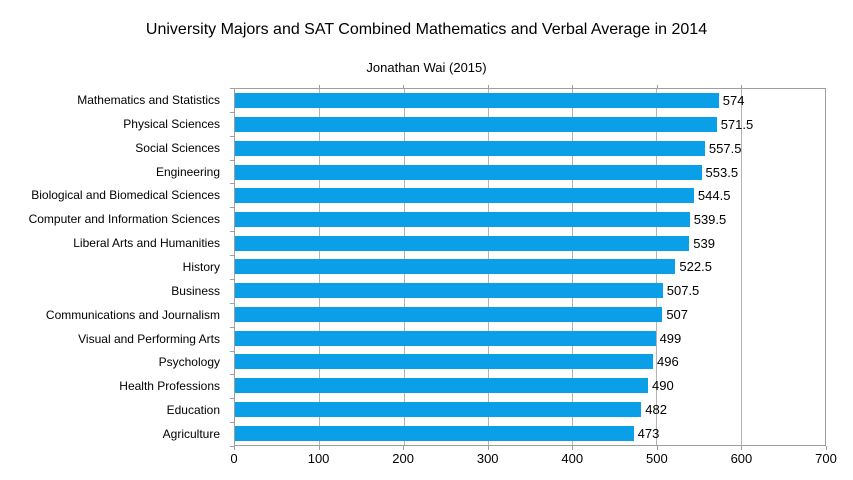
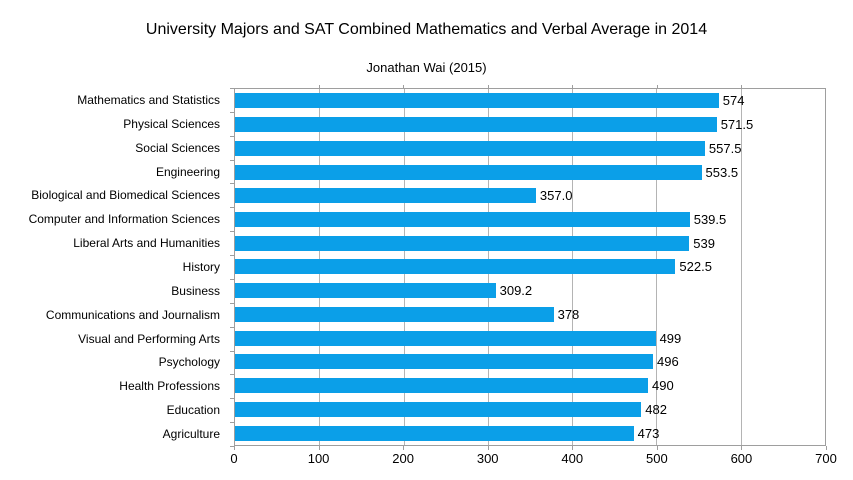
Biological and Biomedical Sciences: 544.5 -> 357.0
Business: 507.5 -> 309.2
Communications and Journalism: 507 -> 378
